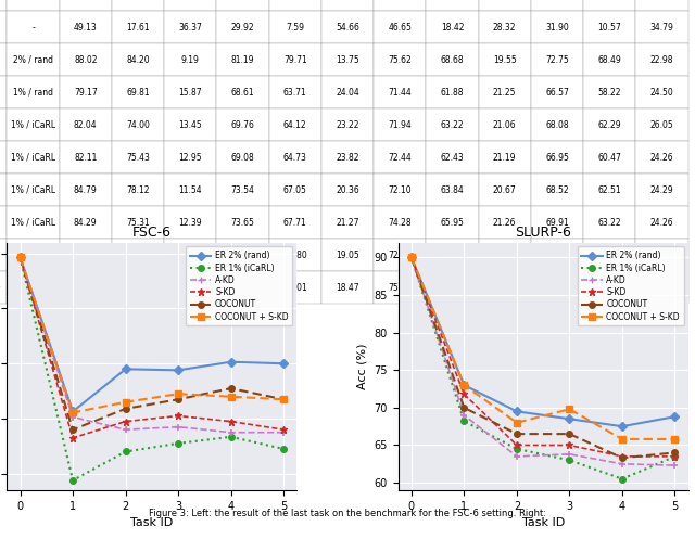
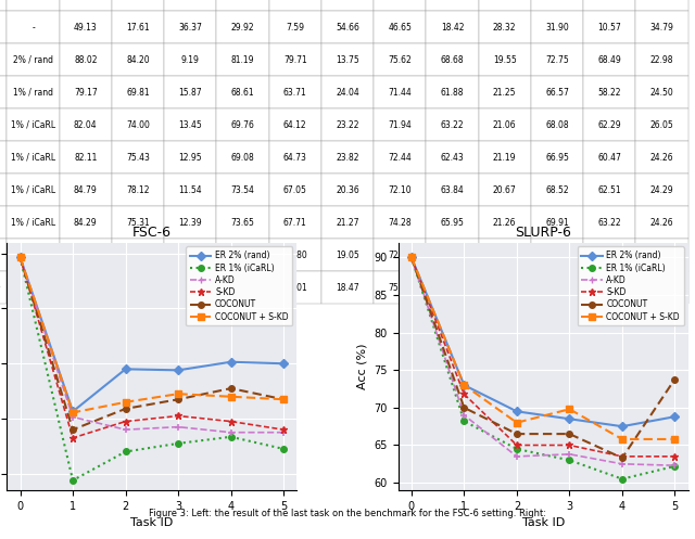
SLURP-6/ER 1% (iCaRL)/5: 63.5 -> 62.2
SLURP-6/COCONUT/5: 64.0 -> 73.8
